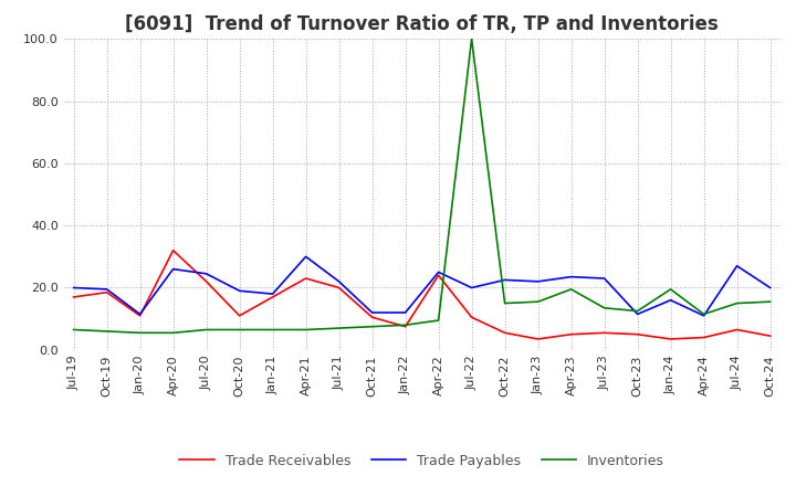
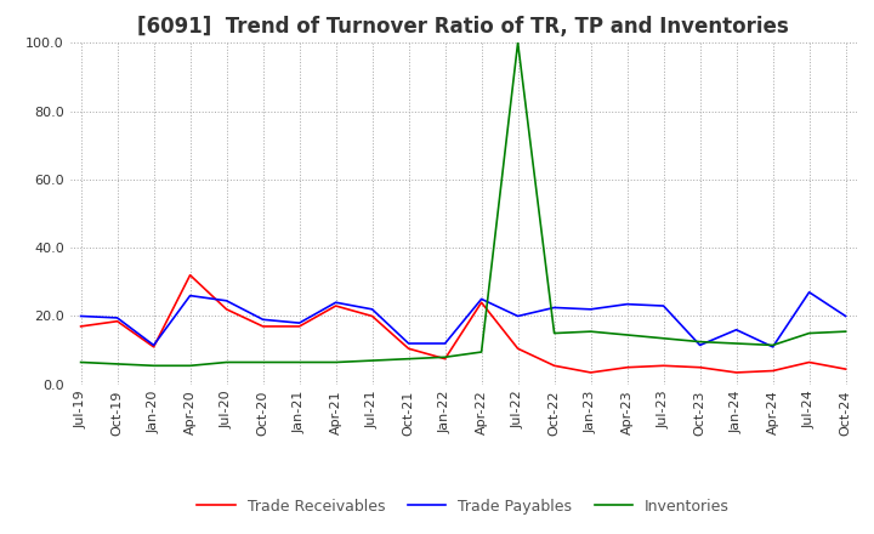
Trade Receivables/Oct-20: 11.0 -> 17.0
Trade Payables/Apr-21: 30.0 -> 24.0
Inventories/Apr-23: 19.5 -> 14.5
Inventories/Jan-24: 19.5 -> 12.0
